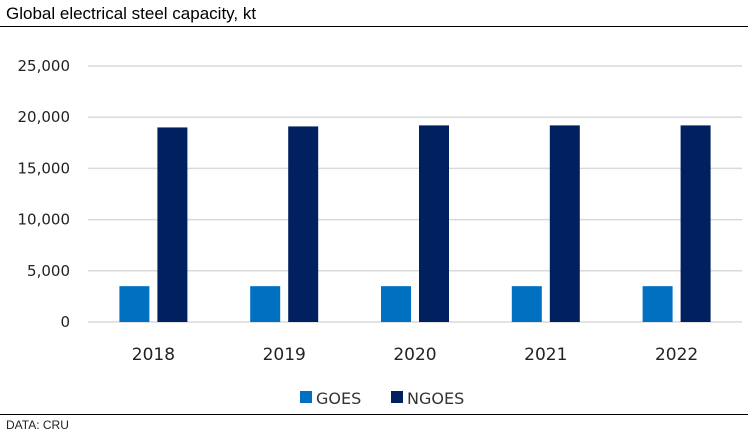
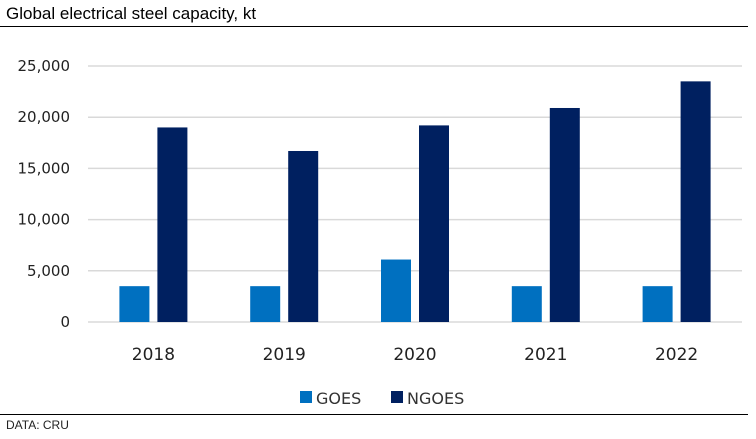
NGOES/2019: 19100 -> 16700
GOES/2020: 3500 -> 6100
NGOES/2021: 19200 -> 20900
NGOES/2022: 19200 -> 23500
